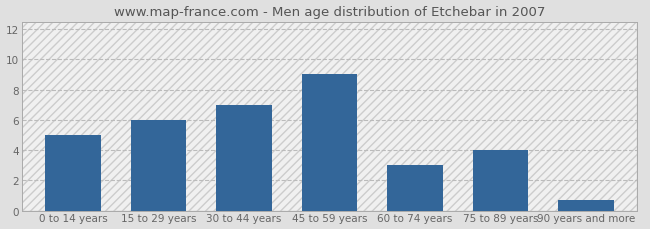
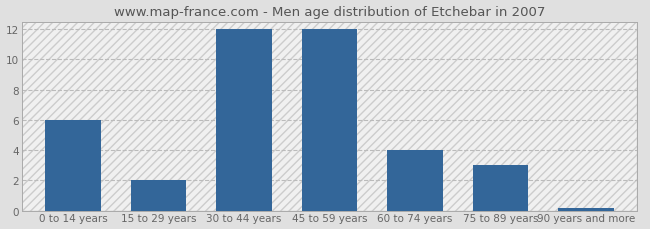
0 to 14 years: 5.0 -> 6.0
15 to 29 years: 6.0 -> 2.0
30 to 44 years: 7.0 -> 12.0
45 to 59 years: 9.0 -> 12.0
60 to 74 years: 3.0 -> 4.0
75 to 89 years: 4.0 -> 3.0
90 years and more: 0.7 -> 0.2
